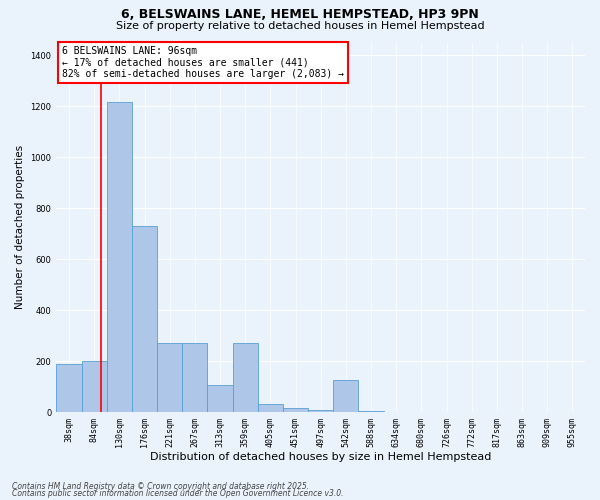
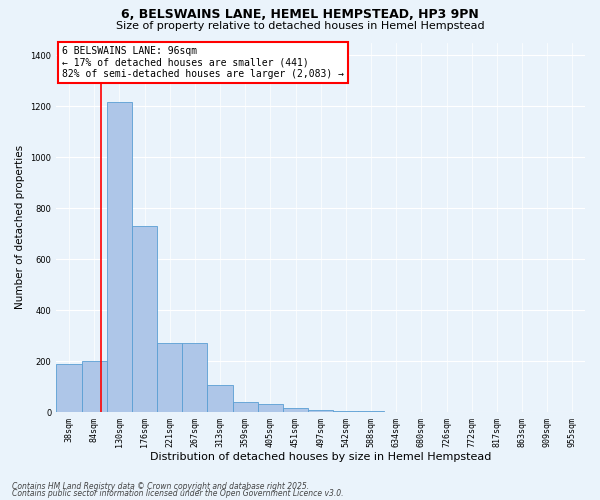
359sqm: 270 -> 40
542sqm: 125 -> 5
